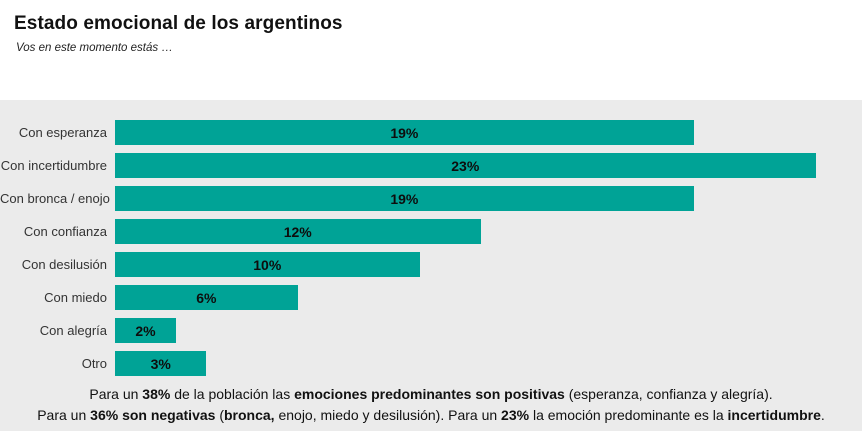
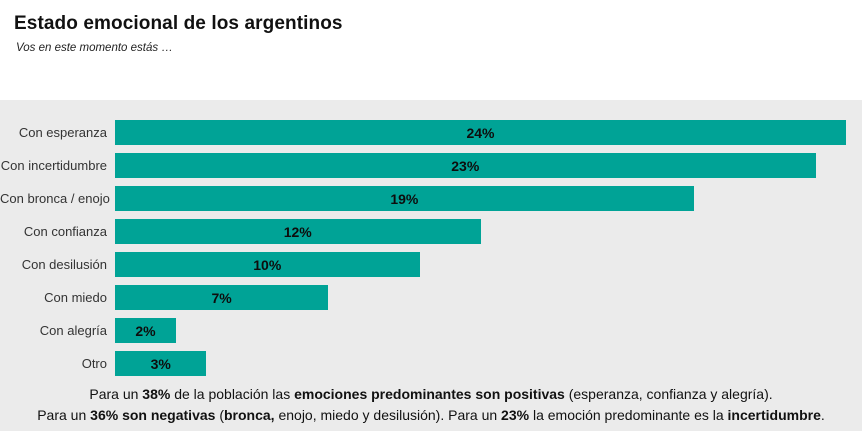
Con esperanza: 19% -> 24%
Con miedo: 6% -> 7%
